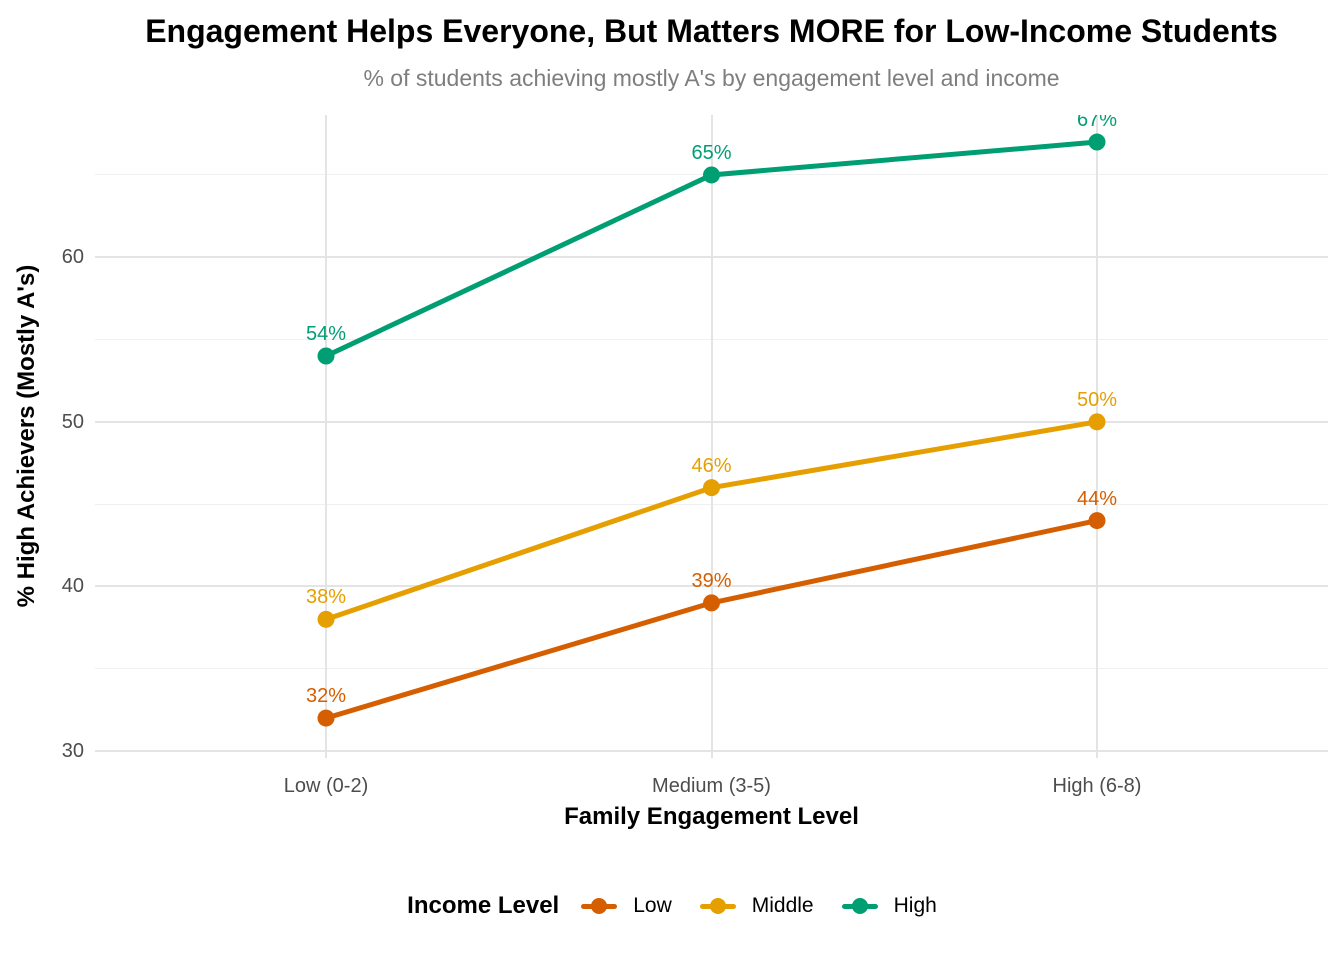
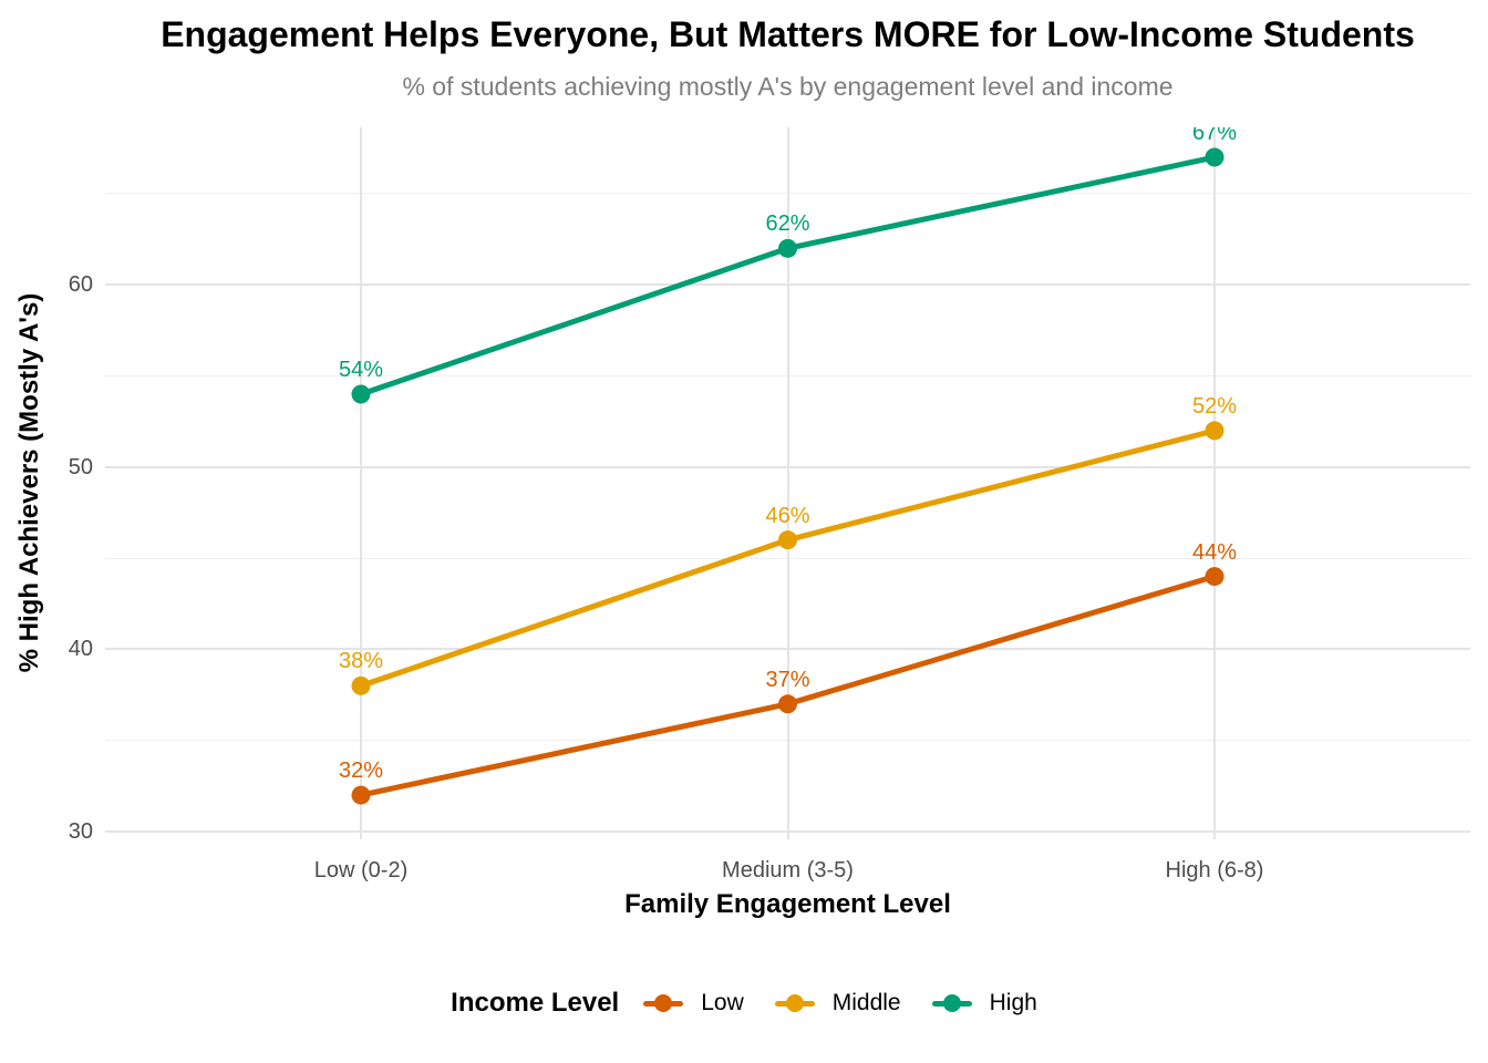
Low/Medium (3-5): 39% -> 37%
High/Medium (3-5): 65% -> 62%
Middle/High (6-8): 50% -> 52%
